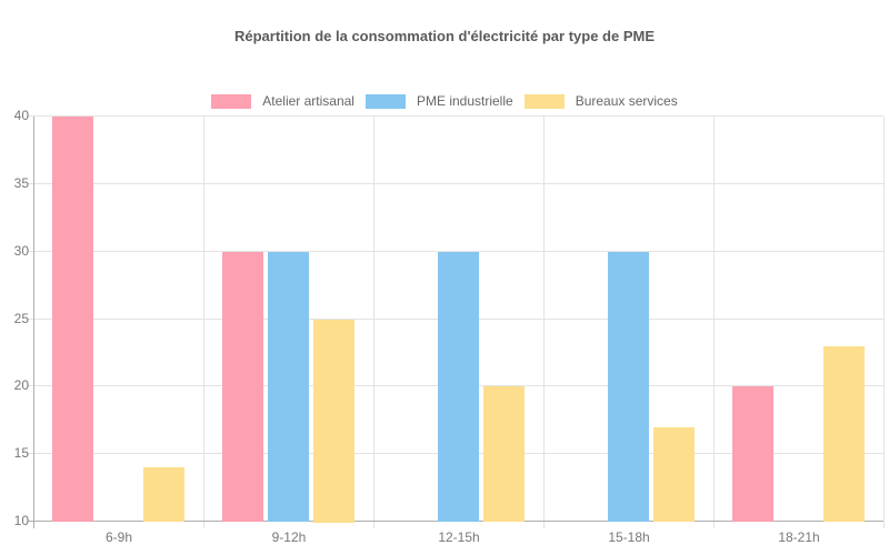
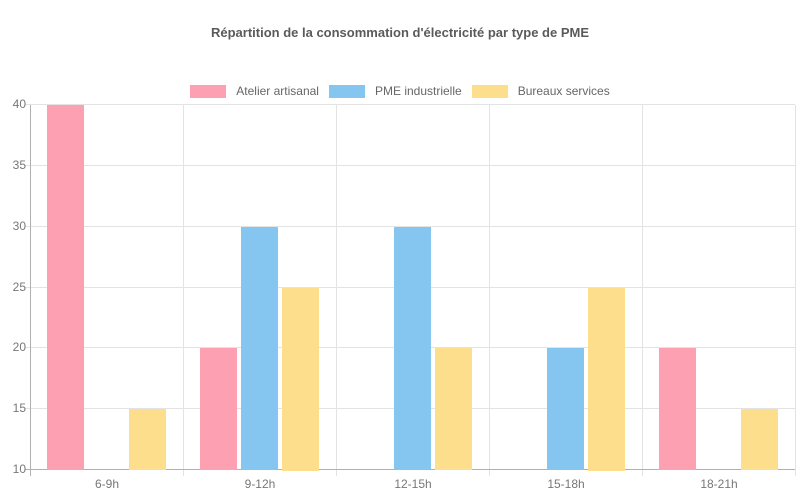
Bureaux services/6-9h: 14 -> 15
Atelier artisanal/9-12h: 30 -> 20
PME industrielle/15-18h: 30 -> 20
Bureaux services/15-18h: 17 -> 25
Bureaux services/18-21h: 23 -> 15
